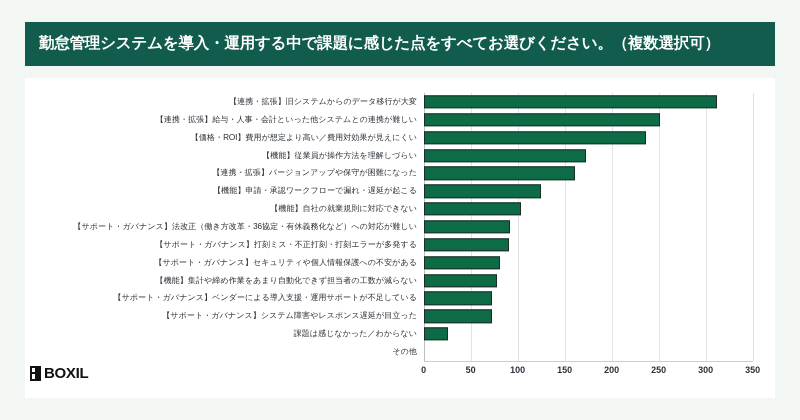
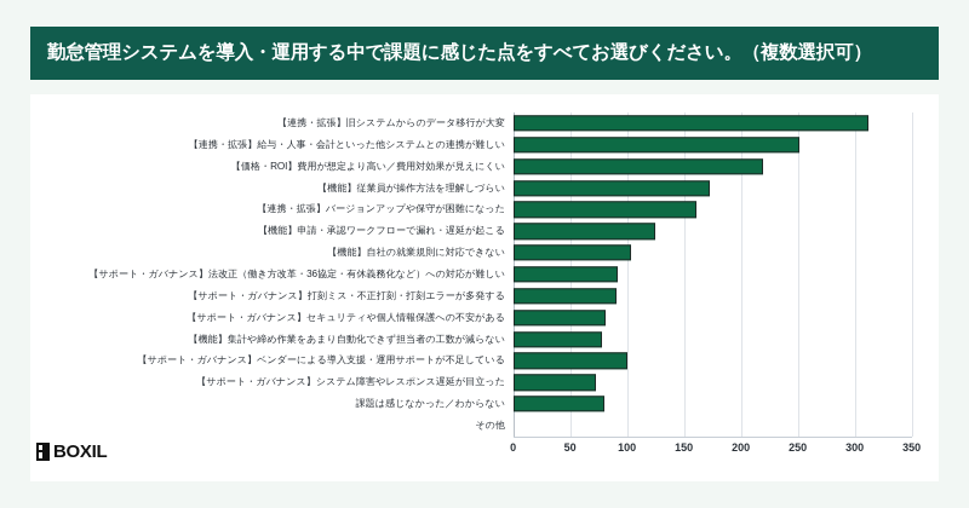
【価格・ROI】費用が想定より高い／費用対効果が見えにくい: 240 -> 220
【サポート・ガバナンス】ベンダーによる導入支援・運用サポートが不足している: 70 -> 100
課題は感じなかった／わからない: 30 -> 80
